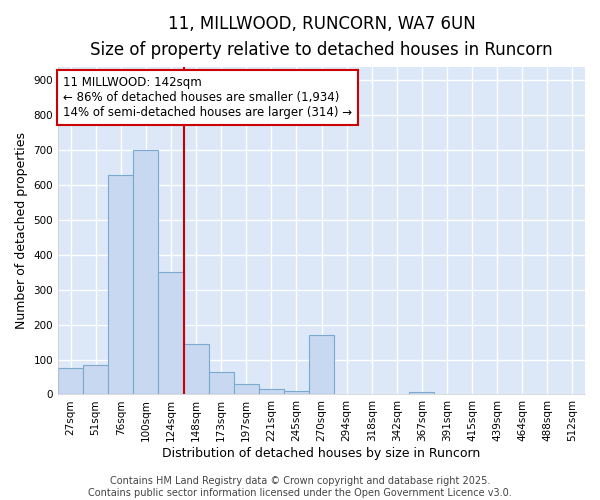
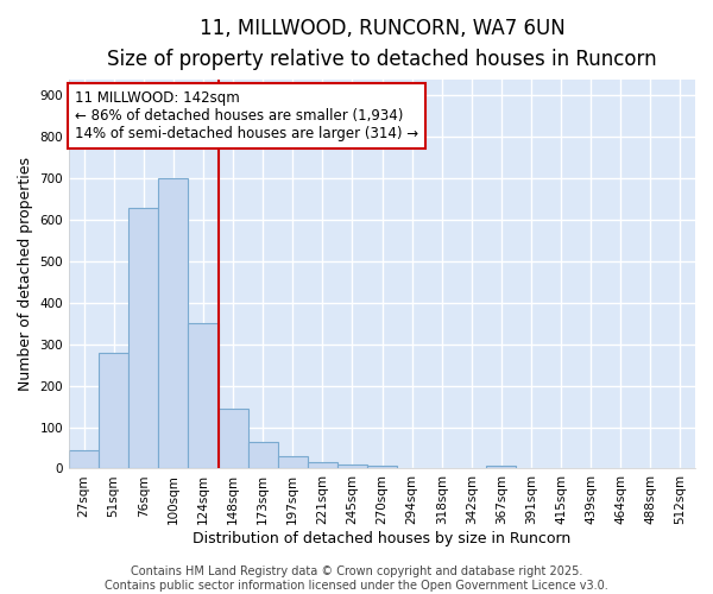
27sqm: 75 -> 45
51sqm: 85 -> 280
270sqm: 170 -> 8
